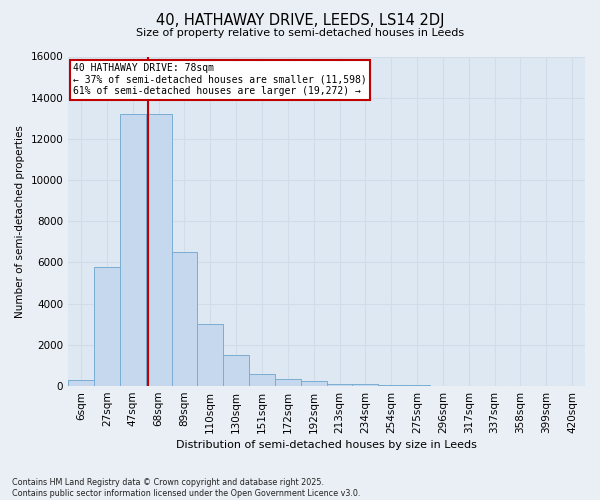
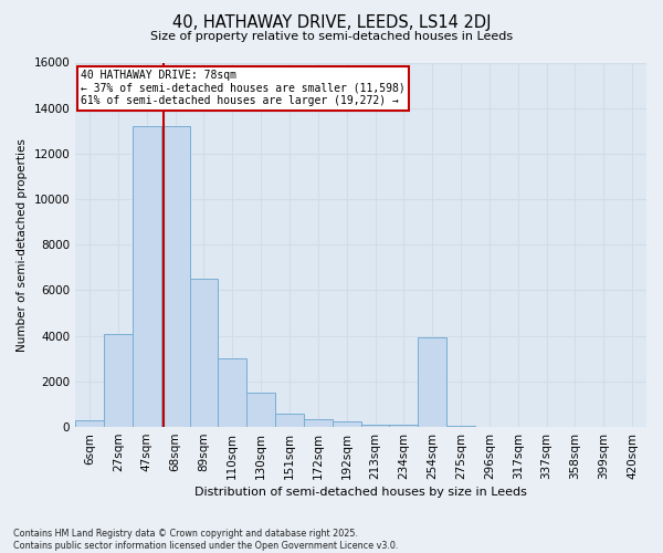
27sqm: 5800 -> 4100
254sqm: 50 -> 3950
